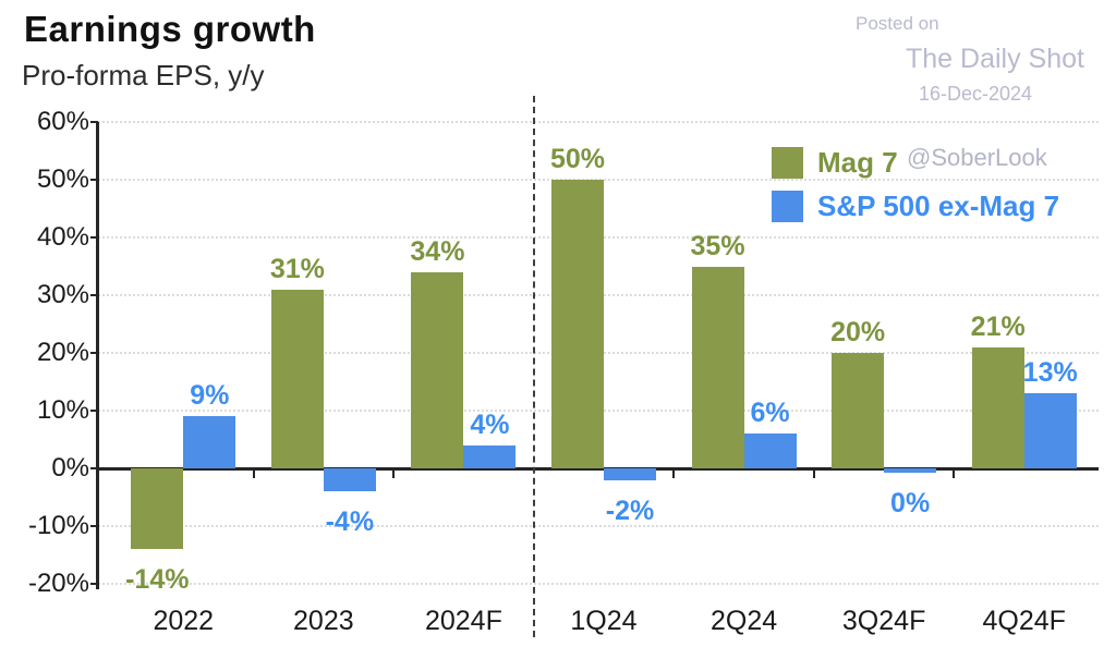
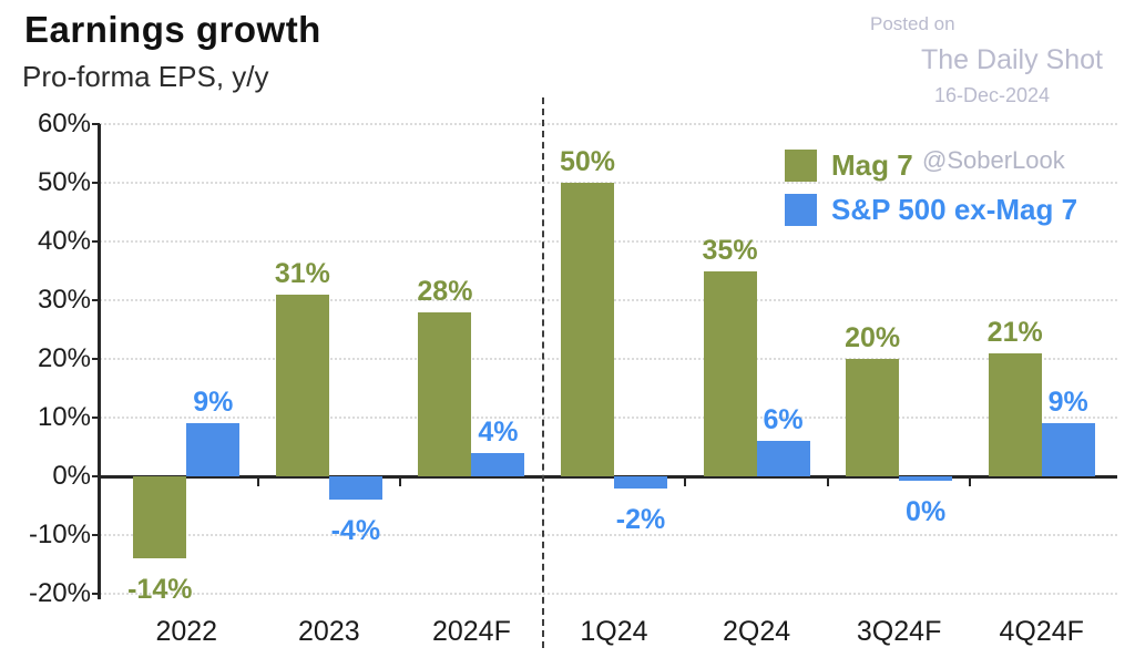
Mag 7/2024F: 34% -> 28%
S&P 500 ex-Mag 7/4Q24F: 13% -> 9%
